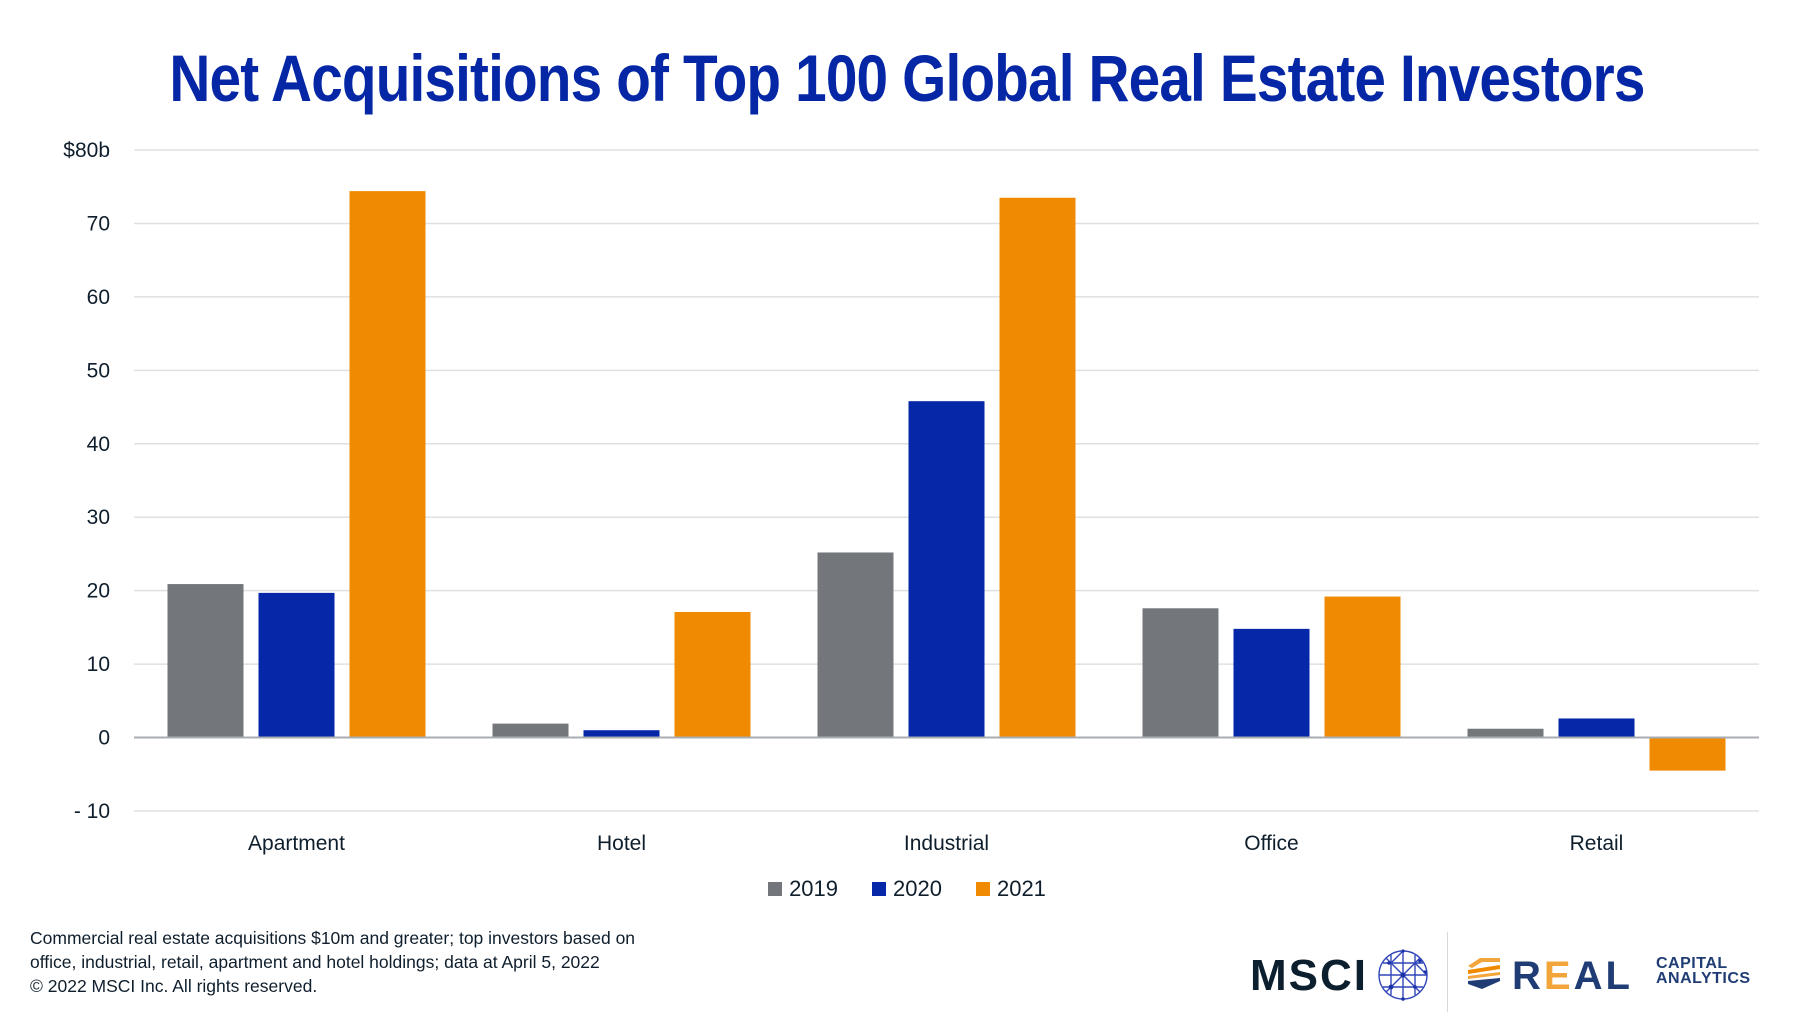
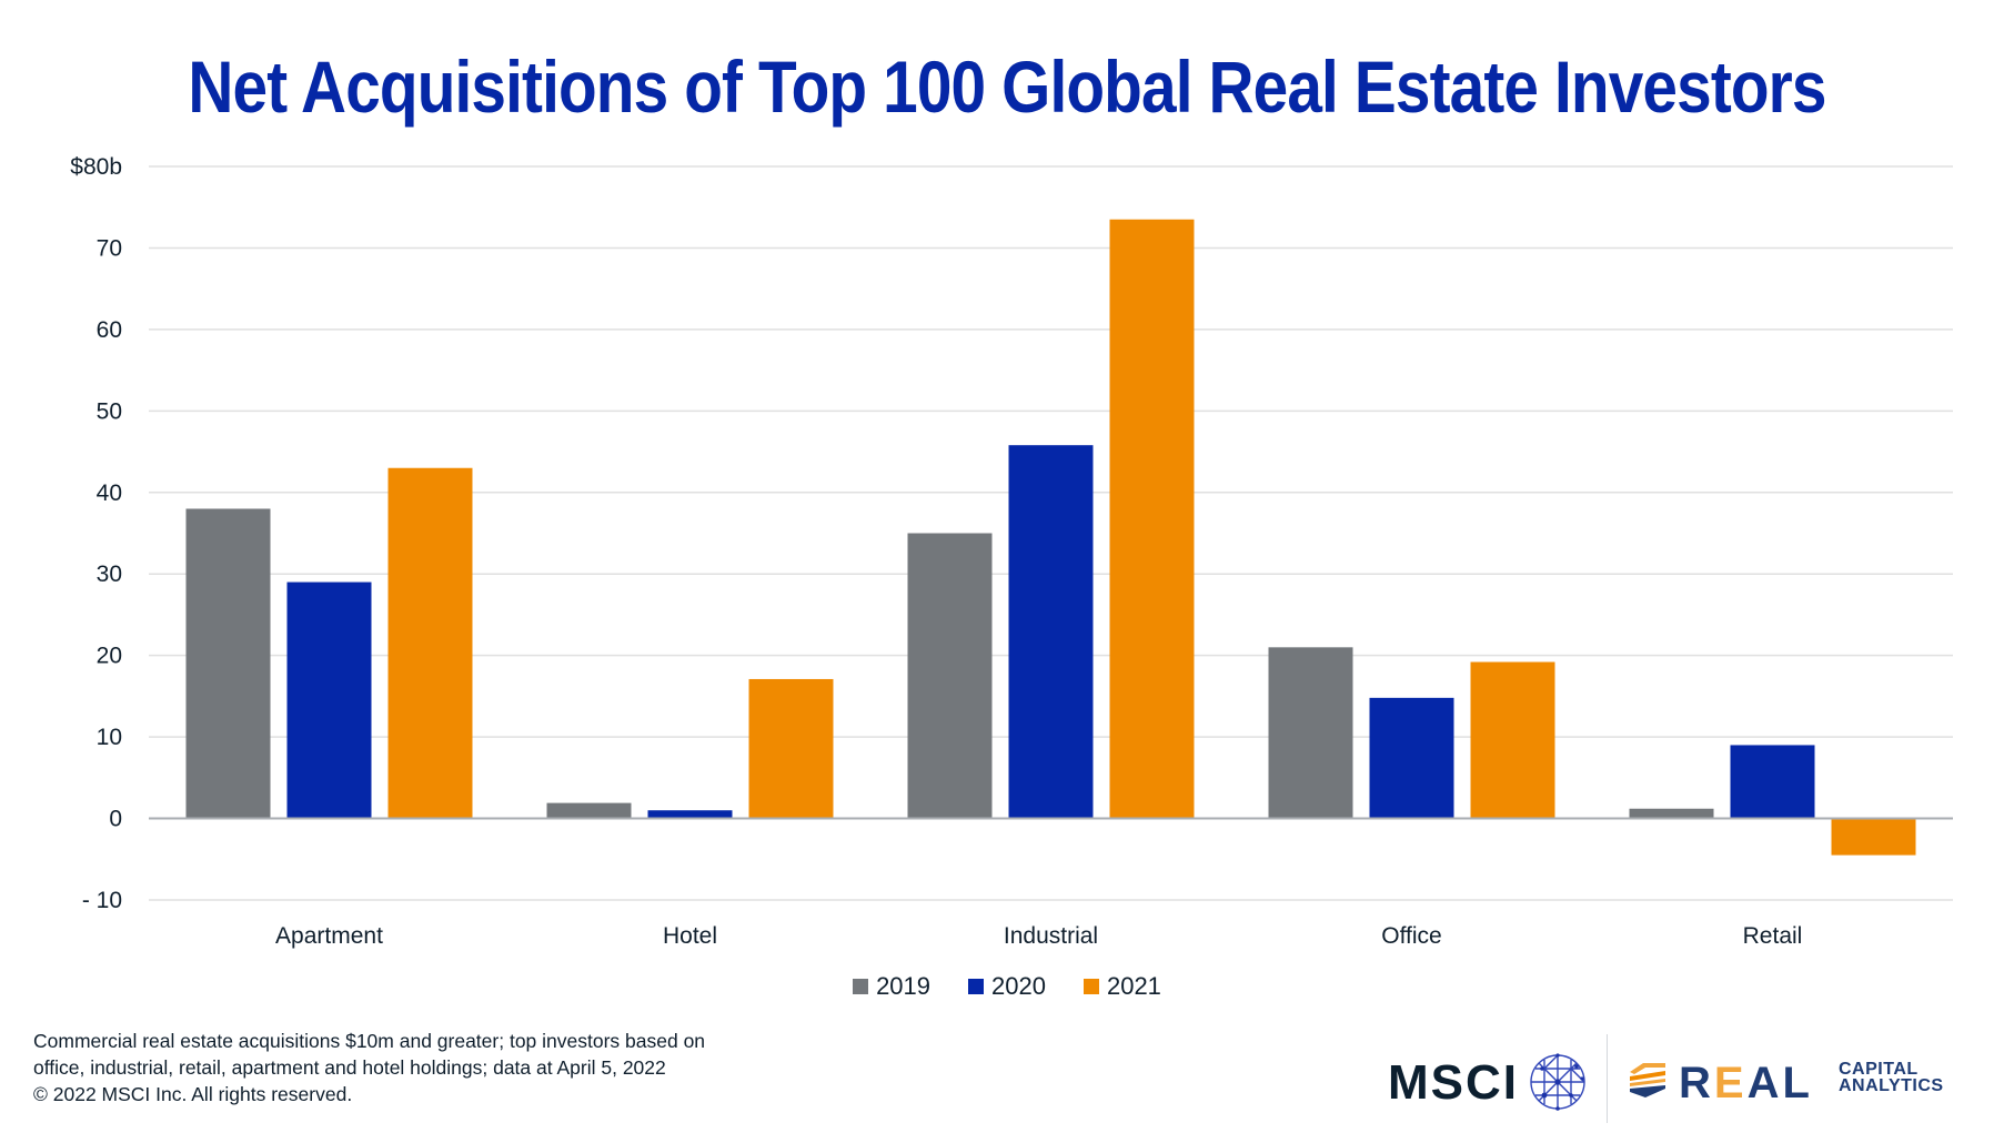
2019/Apartment: $21b -> $38b
2020/Apartment: $20b -> $29b
2021/Apartment: $74b -> $43b
2019/Industrial: $25b -> $35b
2019/Office: $18b -> $21b
2020/Retail: $3b -> $9b
